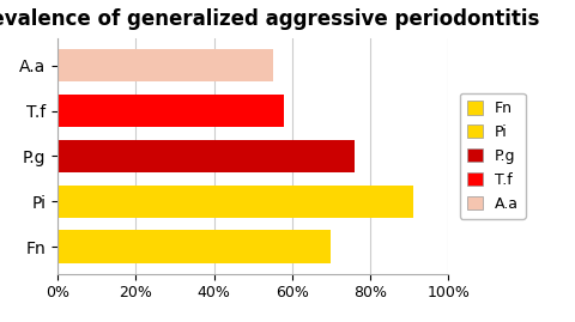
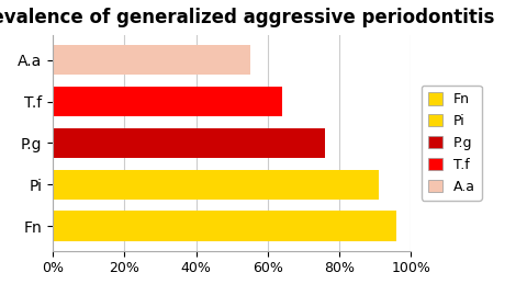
T.f: 58% -> 64%
Fn: 70% -> 96%
